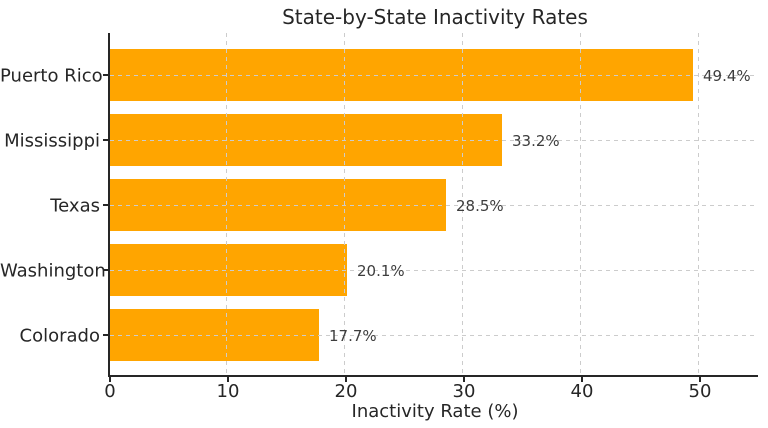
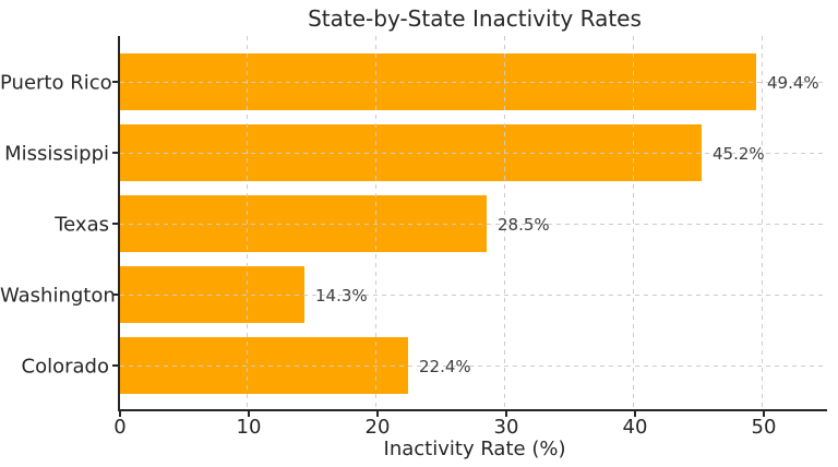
Mississippi: 33.2% -> 45.2%
Washington: 20.1% -> 14.3%
Colorado: 17.7% -> 22.4%
